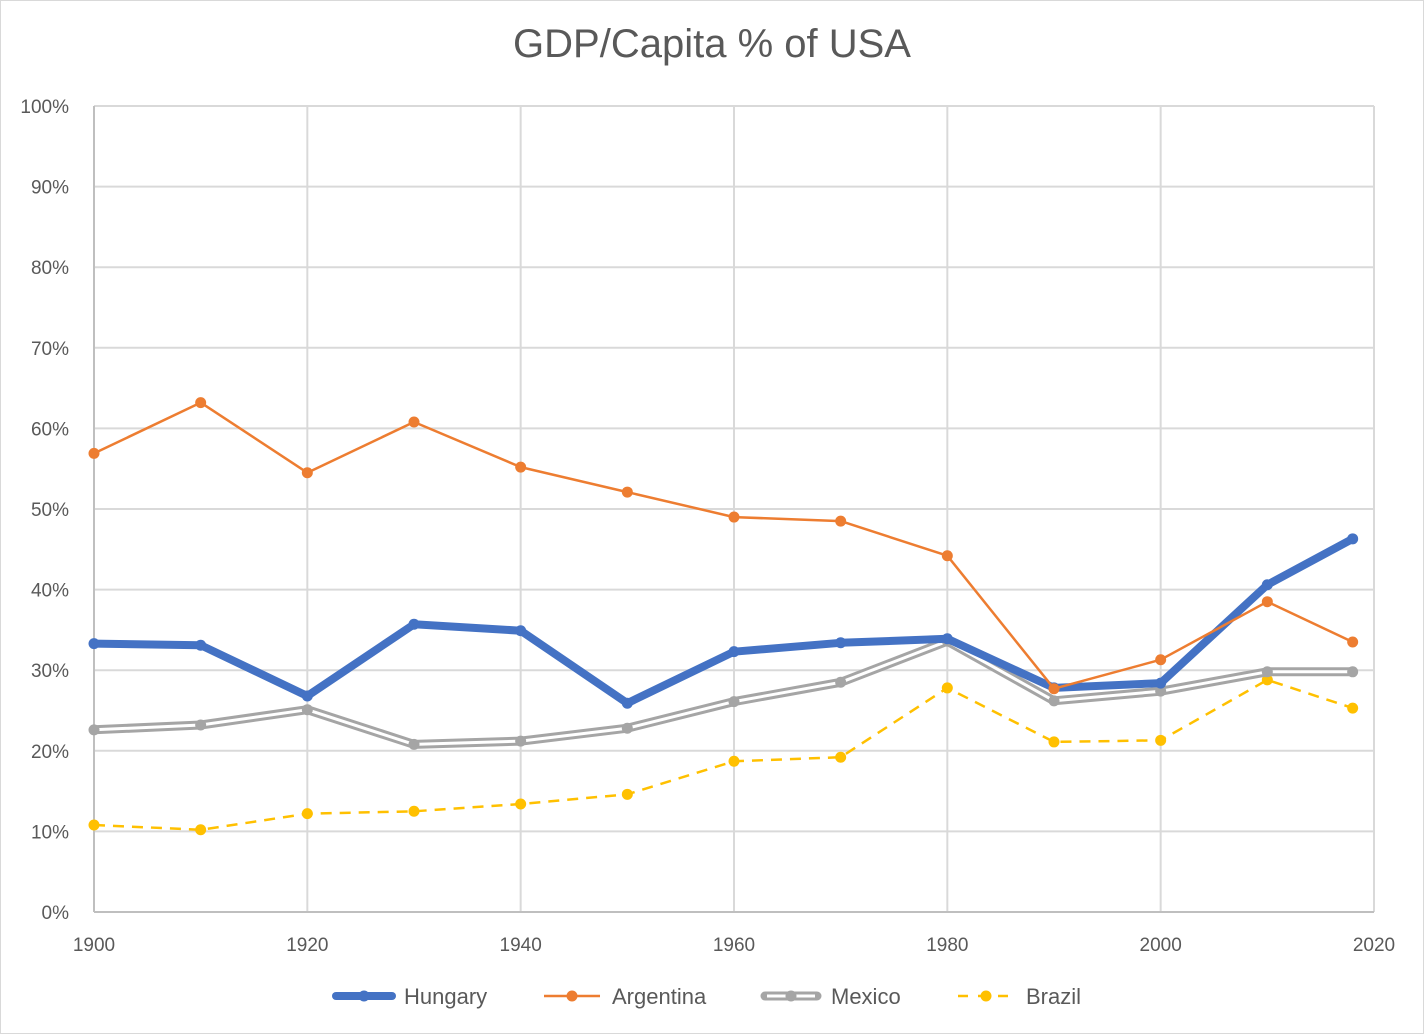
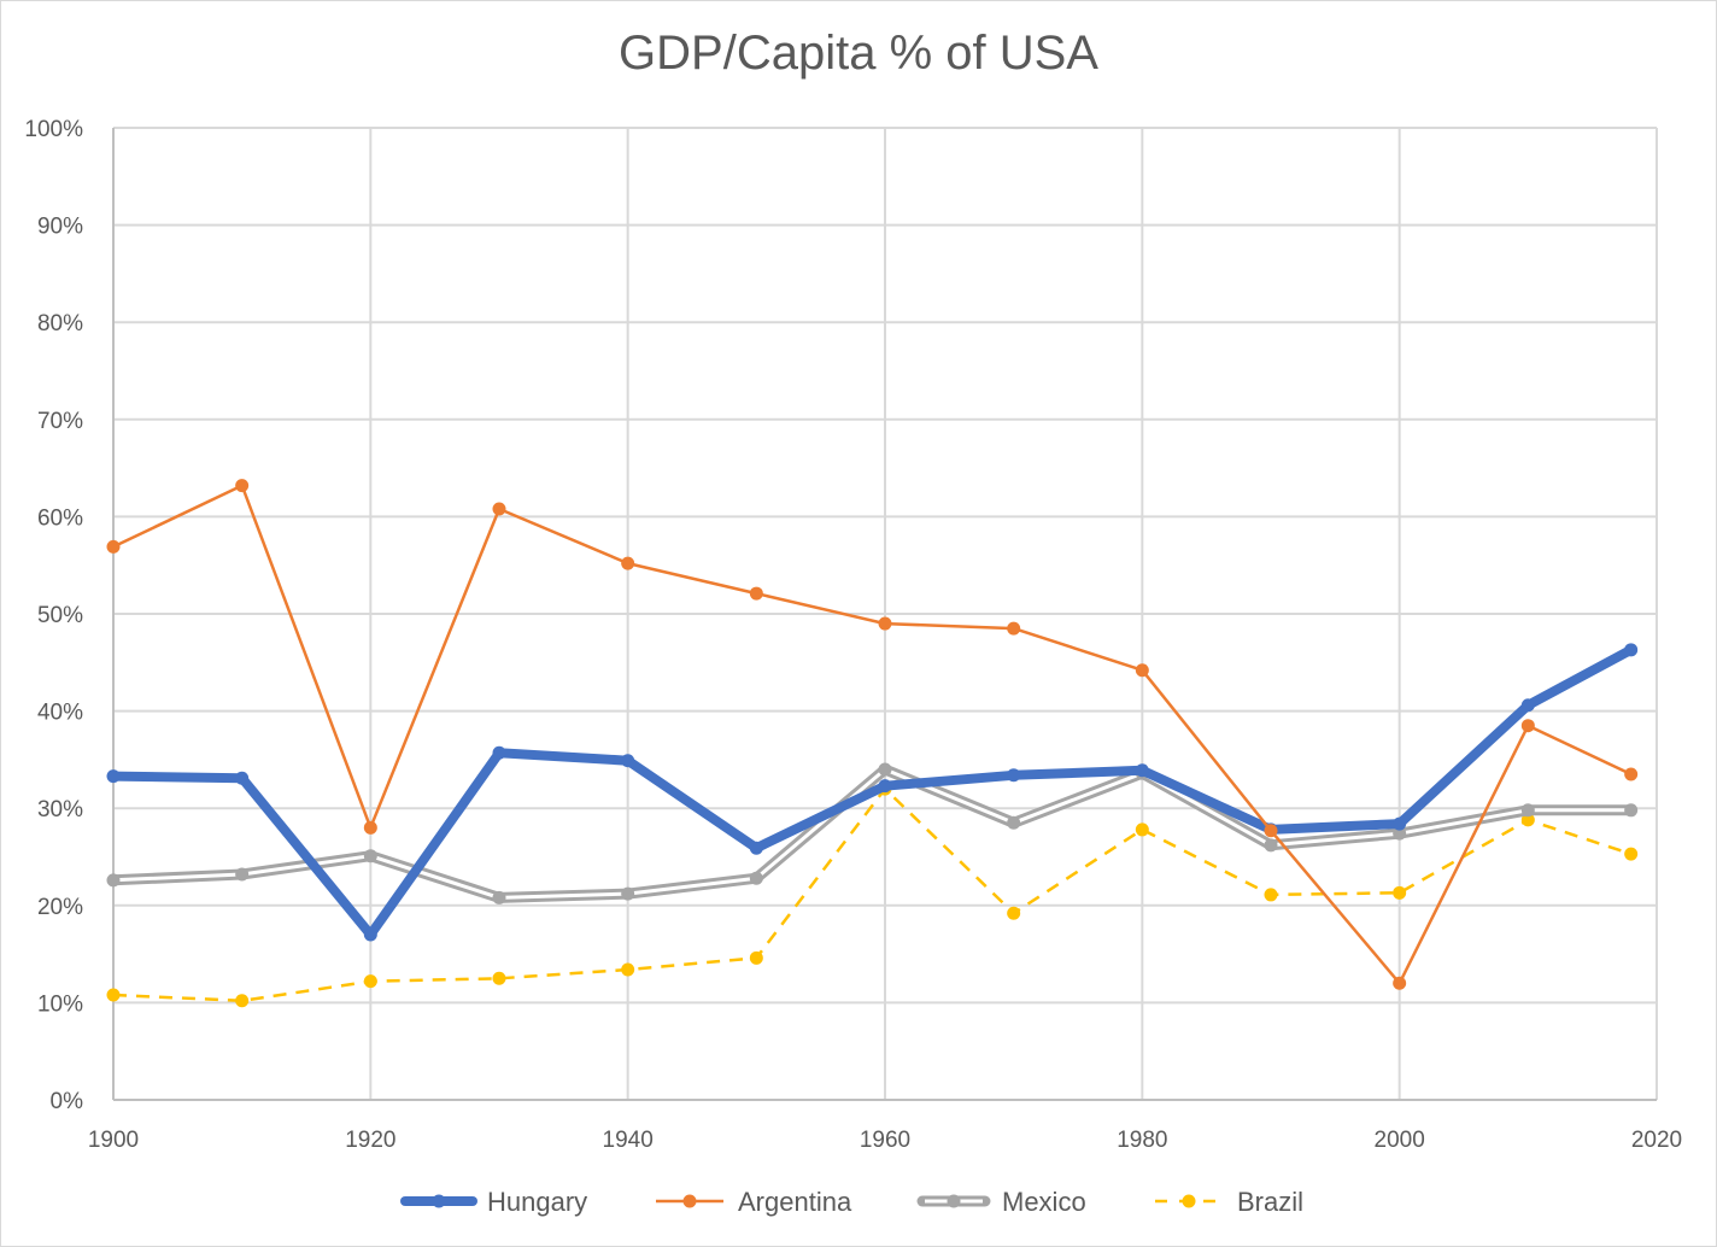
Hungary/1920: 27% -> 17%
Argentina/1920: 54% -> 28%
Mexico/1960: 26% -> 34%
Brazil/1960: 19% -> 32%
Argentina/2000: 31% -> 12%
